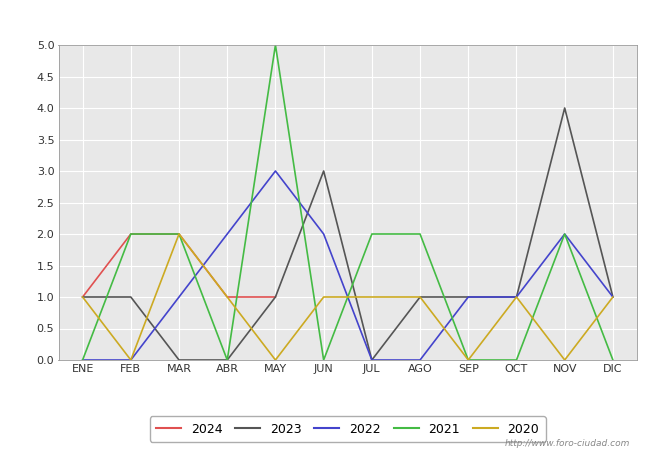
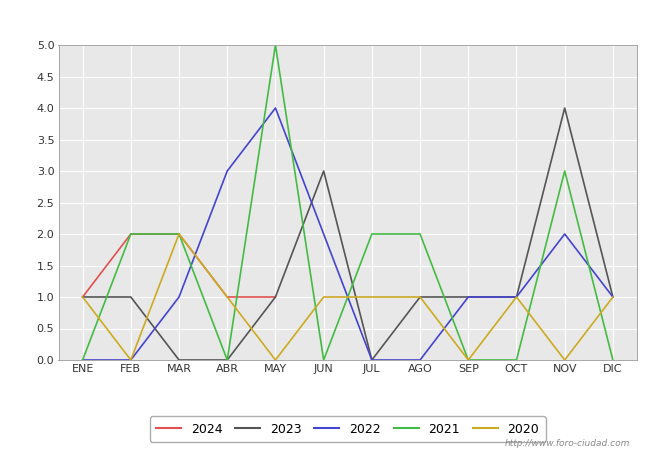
2022/ABR: 2 -> 3
2022/MAY: 3 -> 4
2021/NOV: 2 -> 3
